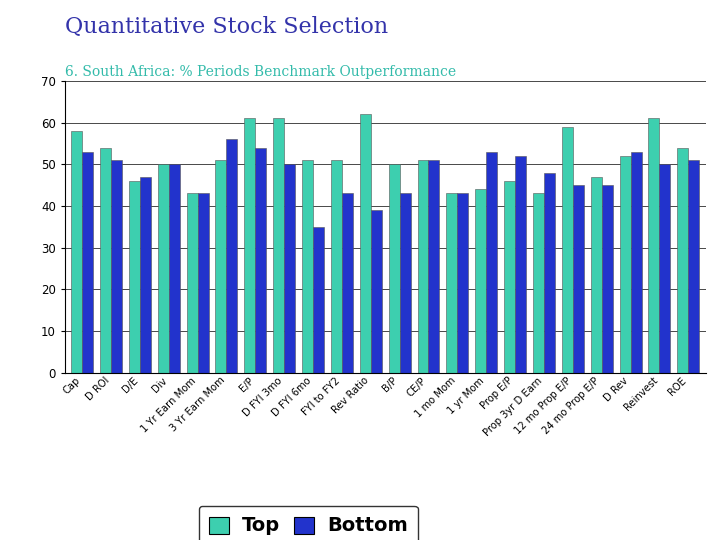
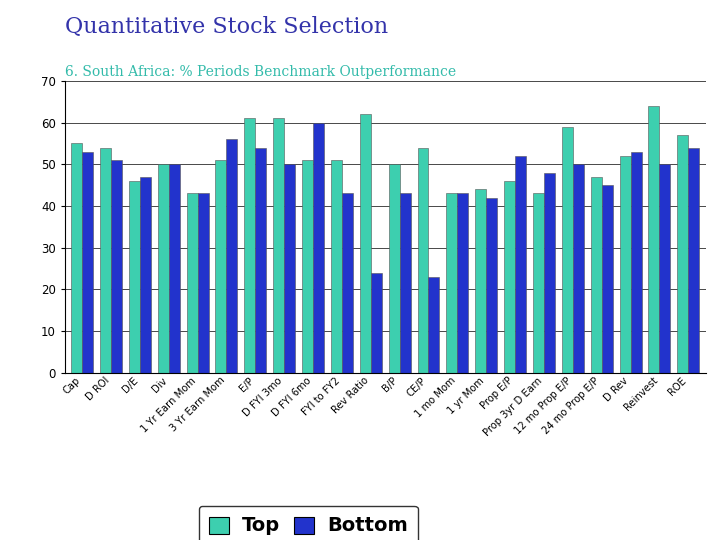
Top/Cap: 58 -> 55
Bottom/D FYI 6mo: 35 -> 60
Bottom/Rev Ratio: 39 -> 24
Top/CE/P: 51 -> 54
Bottom/CE/P: 51 -> 23
Bottom/1 yr Mom: 53 -> 42
Bottom/12 mo Prop E/P: 45 -> 50
Top/Reinvest: 61 -> 64
Top/ROE: 54 -> 57
Bottom/ROE: 51 -> 54
